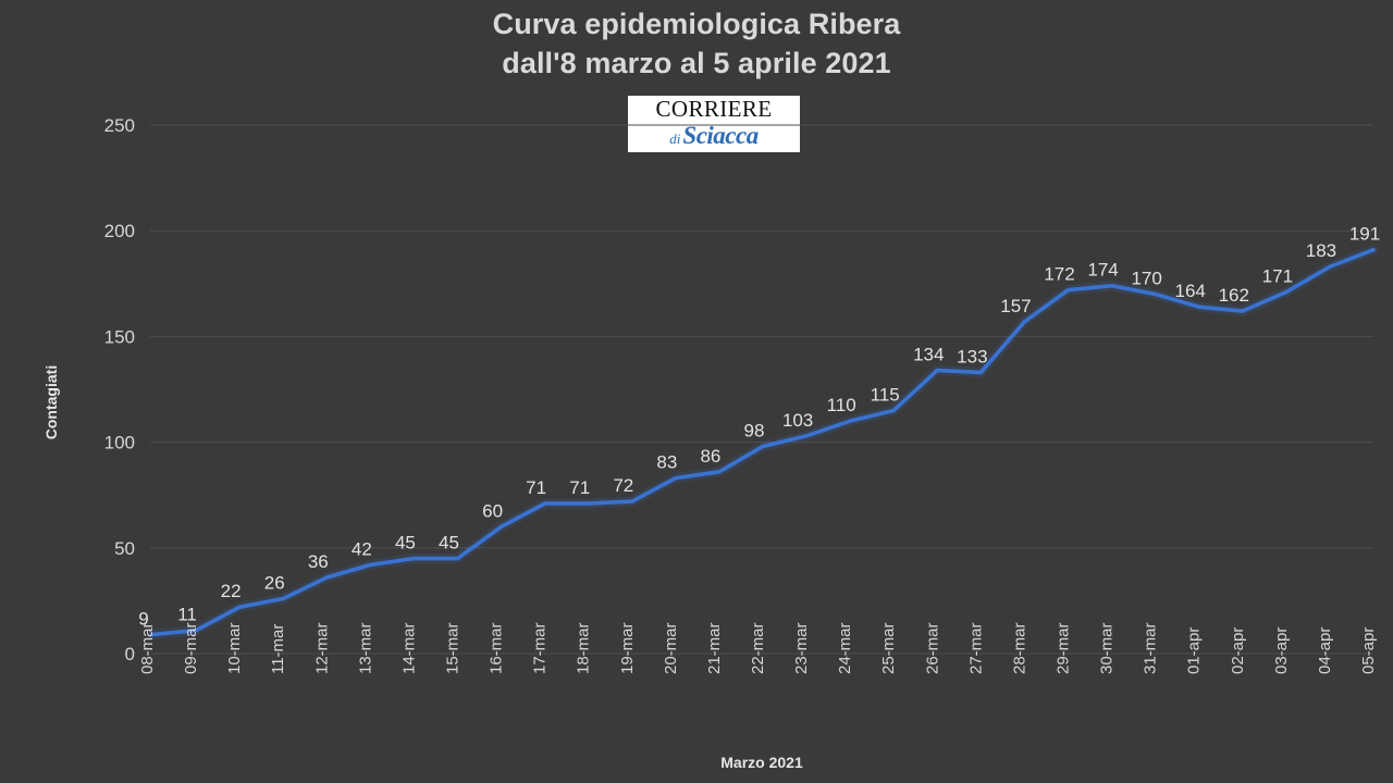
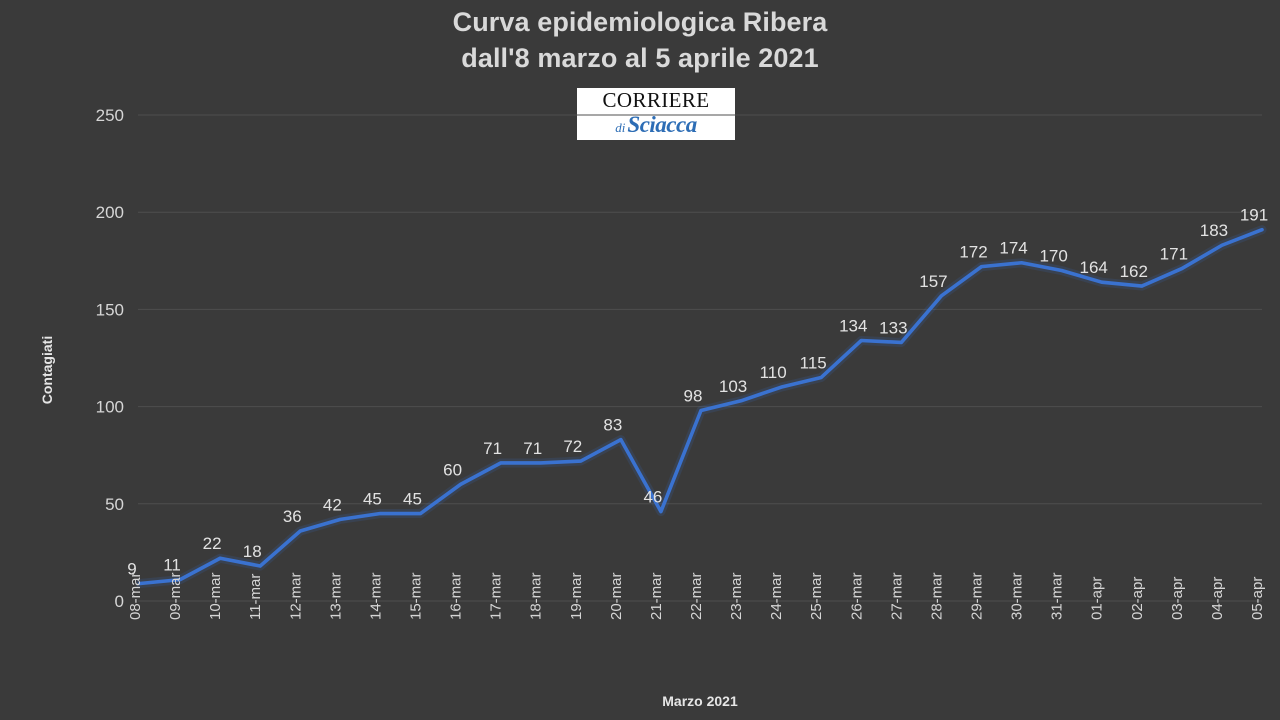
11-mar: 26 -> 18
21-mar: 86 -> 46
